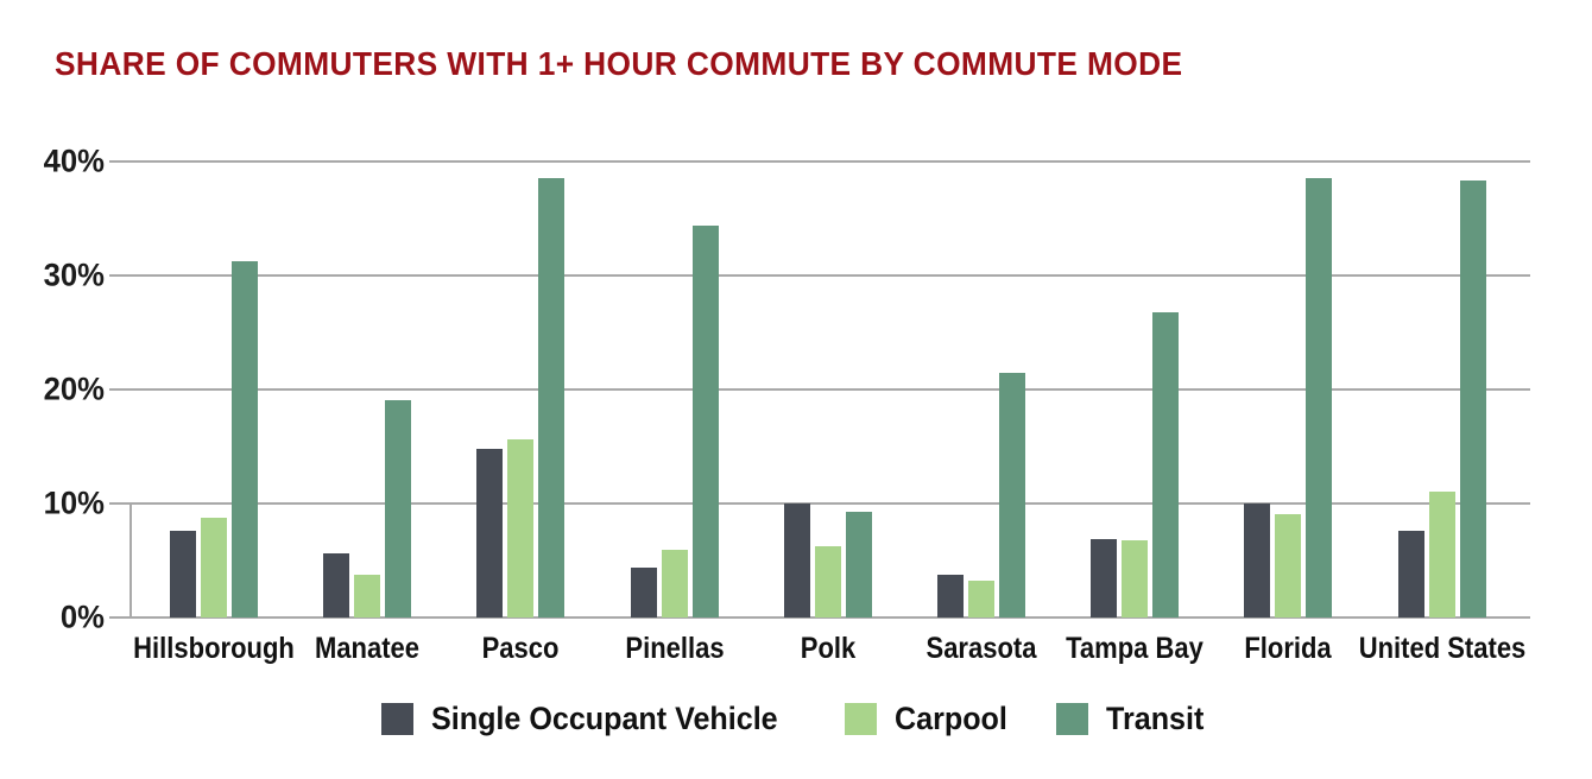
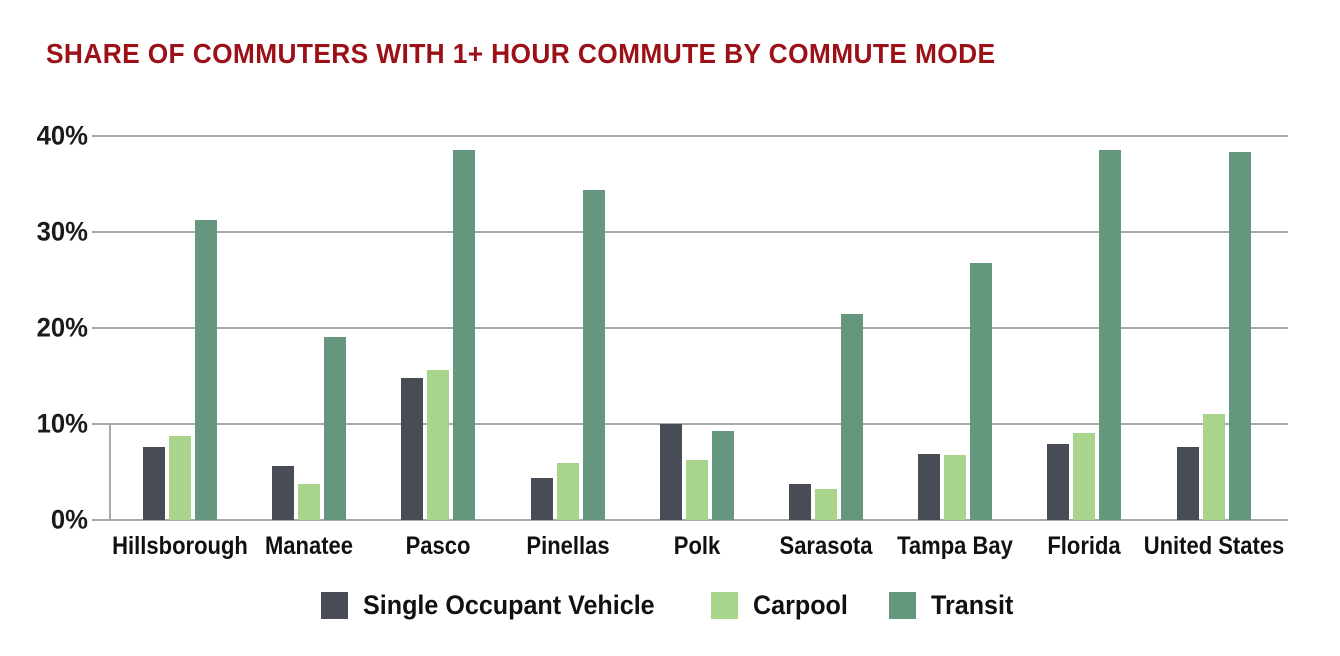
Single Occupant Vehicle/Florida: 10% -> 8%
